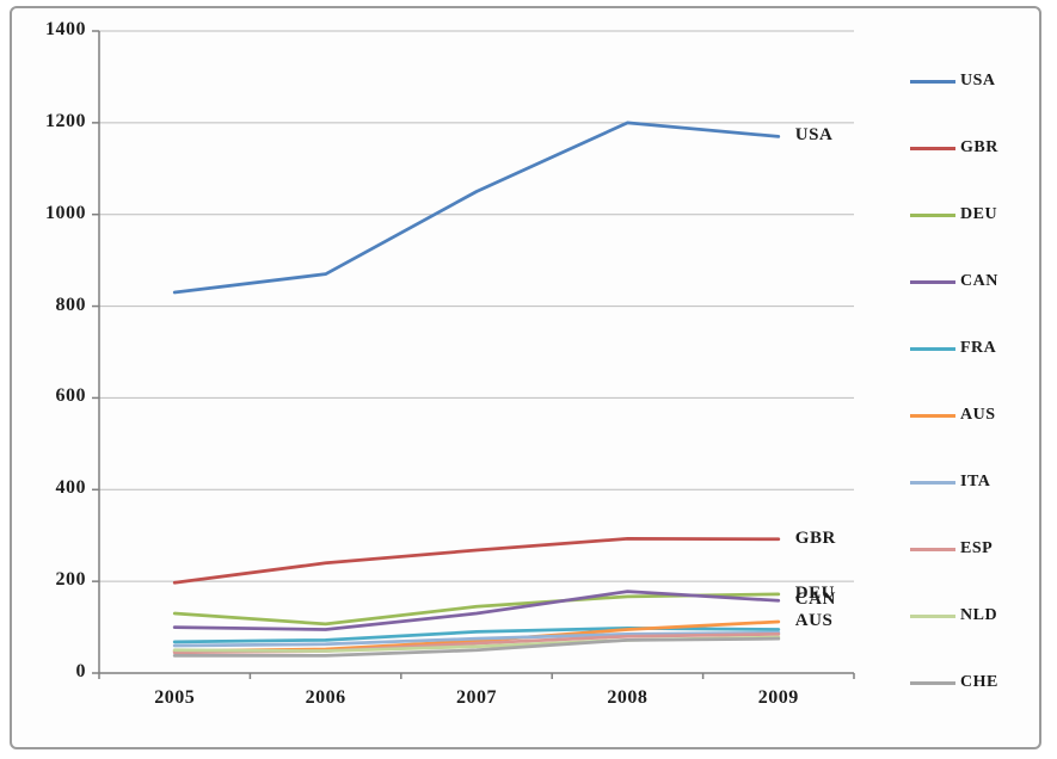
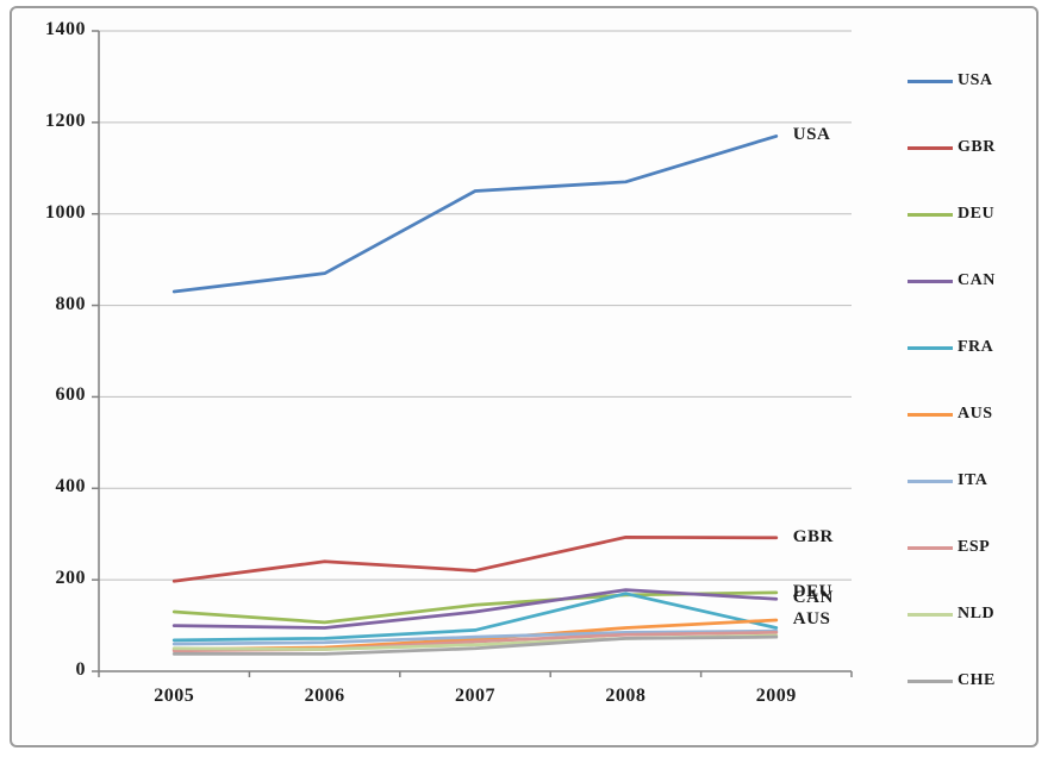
GBR/2007: 270 -> 220
USA/2008: 1200 -> 1070
FRA/2008: 100 -> 170
